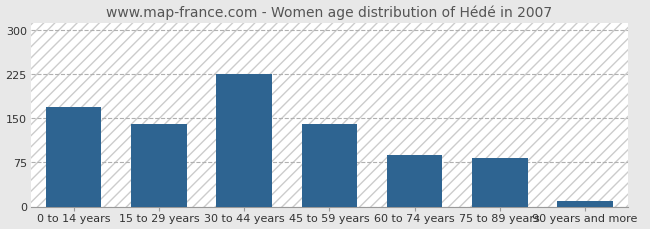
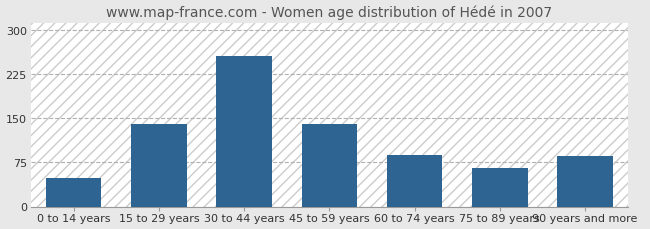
0 to 14 years: 170 -> 48
30 to 44 years: 225 -> 256
75 to 89 years: 83 -> 66
90 years and more: 10 -> 86
